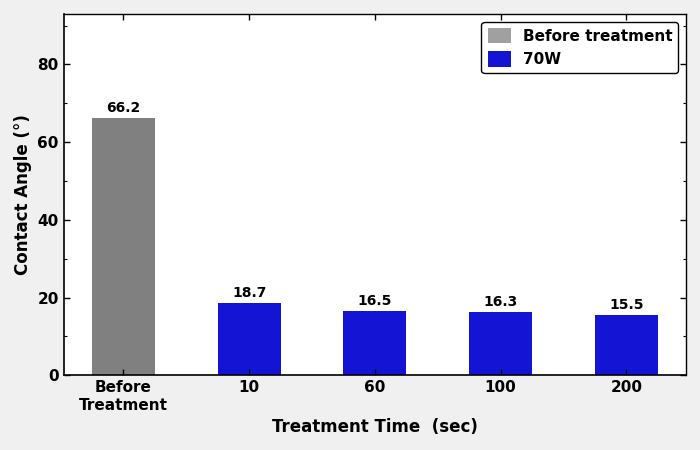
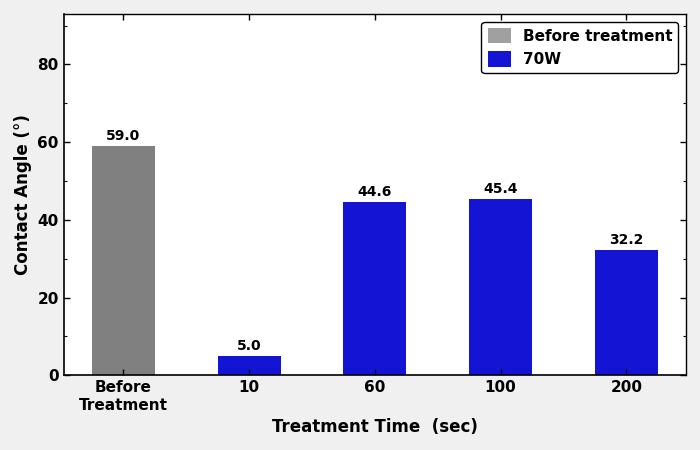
Before Treatment: 66.2 -> 59.0
10: 18.7 -> 5.0
60: 16.5 -> 44.6
100: 16.3 -> 45.4
200: 15.5 -> 32.2
